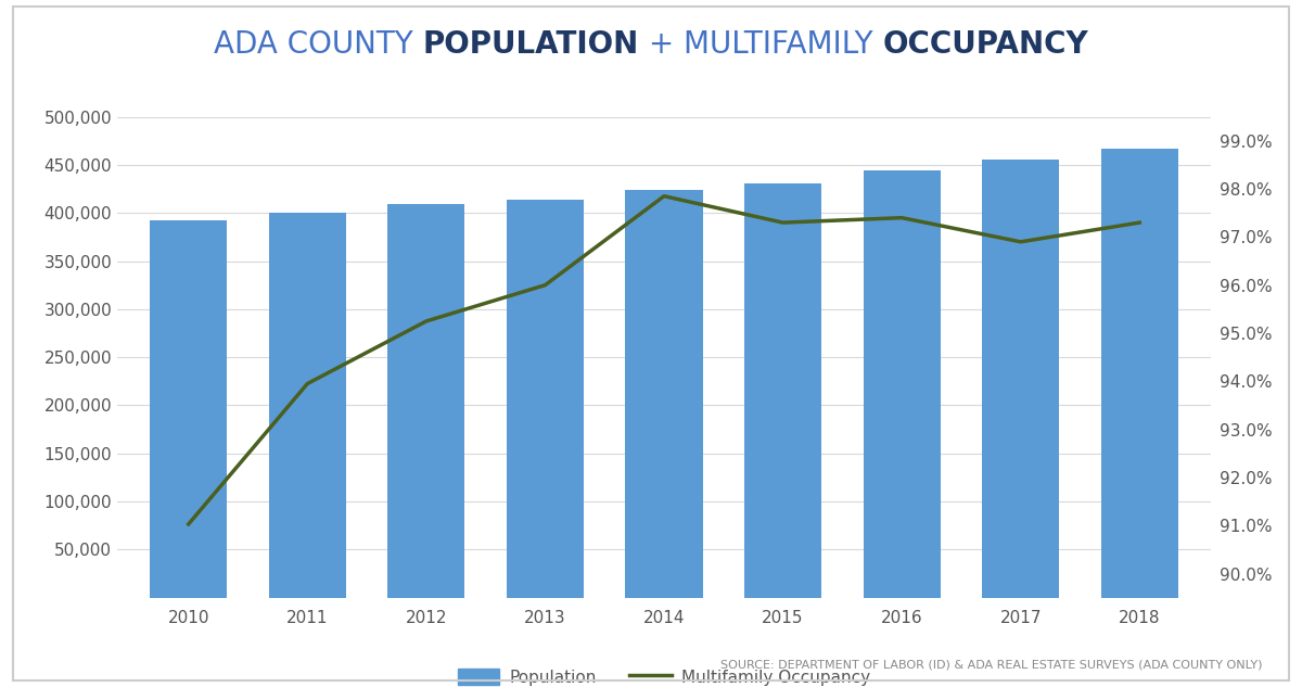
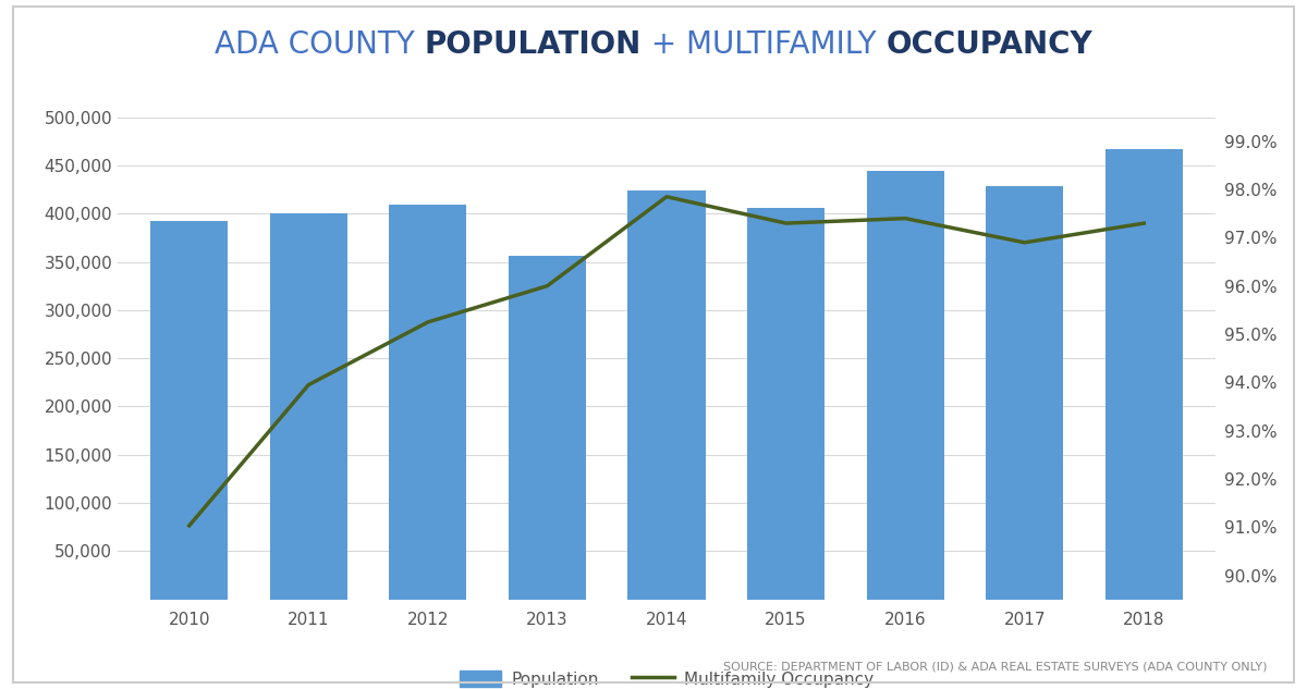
Population/2013: 414,000 -> 356,000
Population/2015: 431,000 -> 406,000
Population/2017: 456,000 -> 428,000
